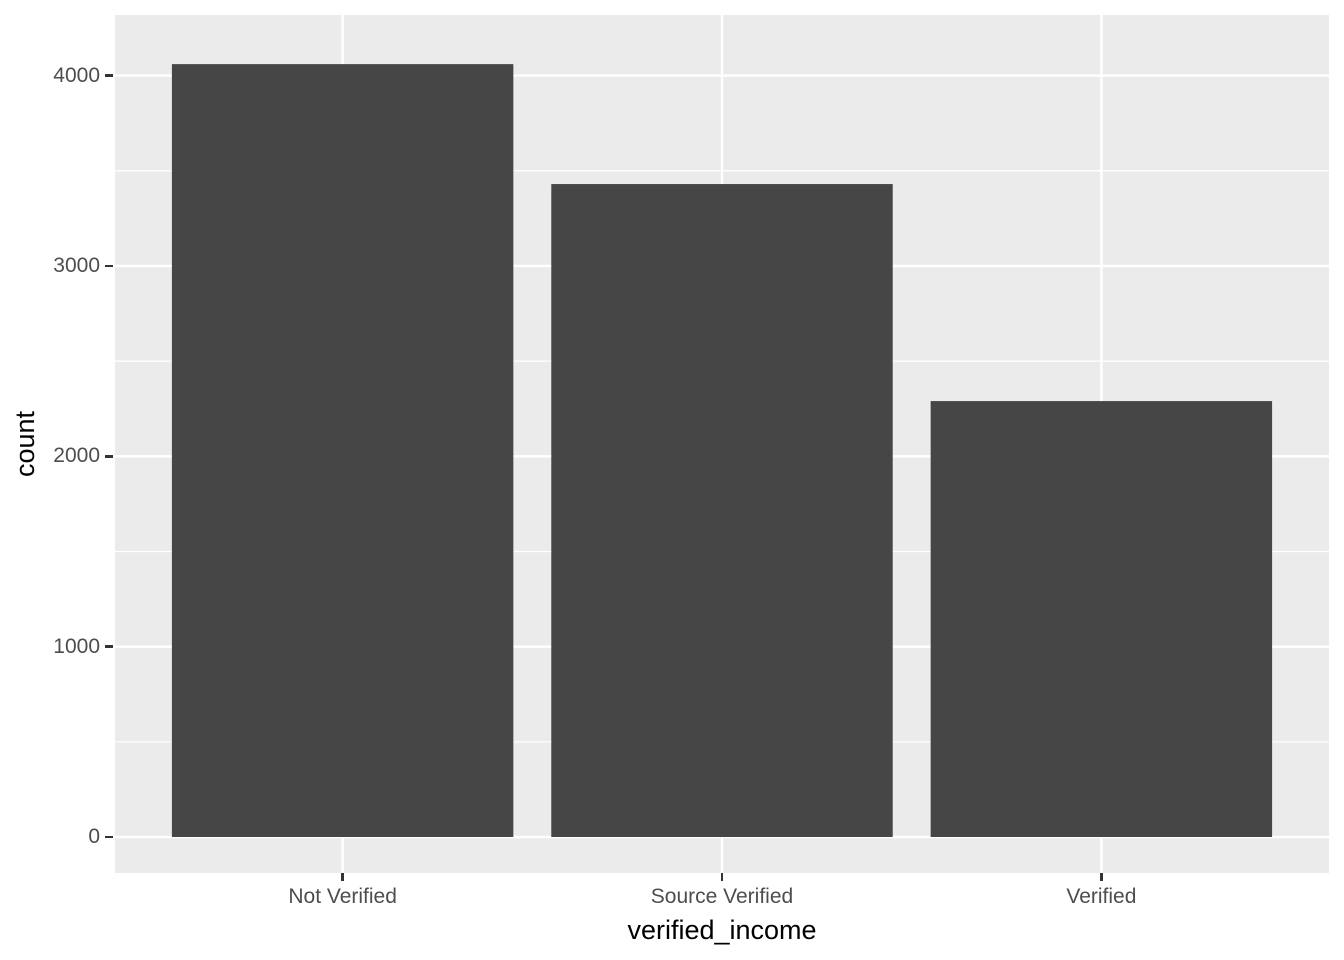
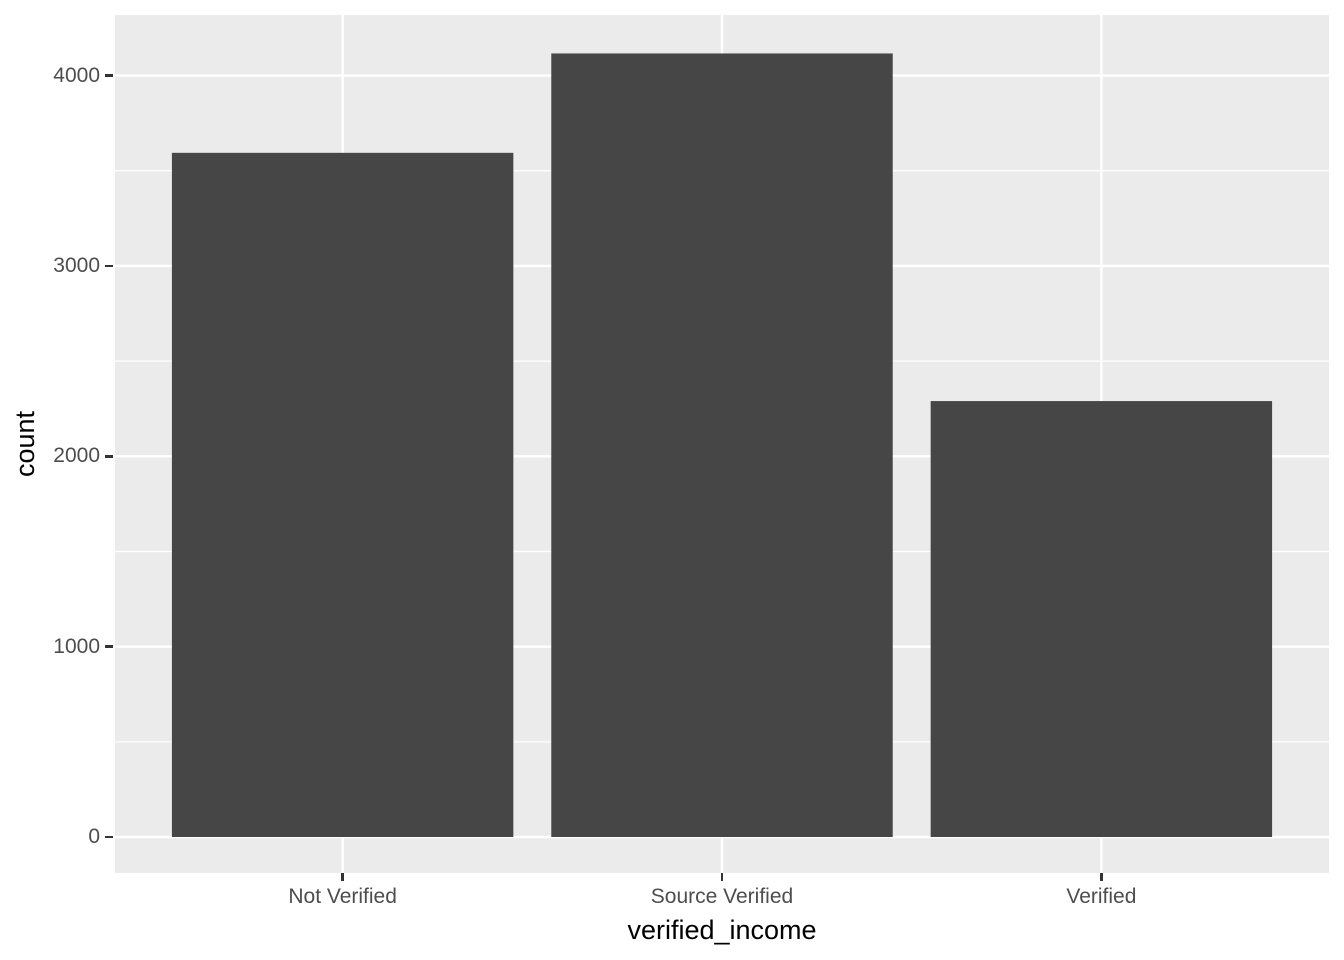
Not Verified: 4060 -> 3590
Source Verified: 3430 -> 4120
